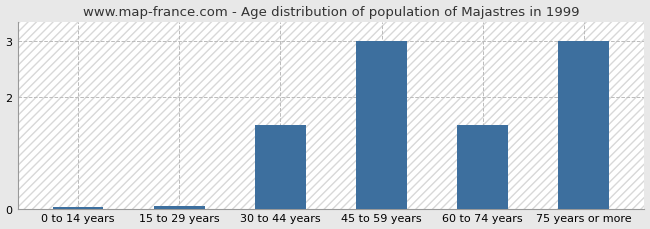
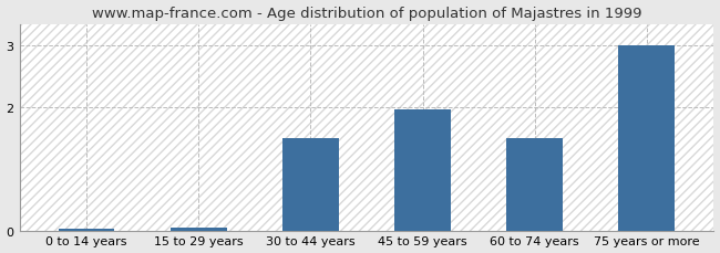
45 to 59 years: 3.00 -> 1.96
